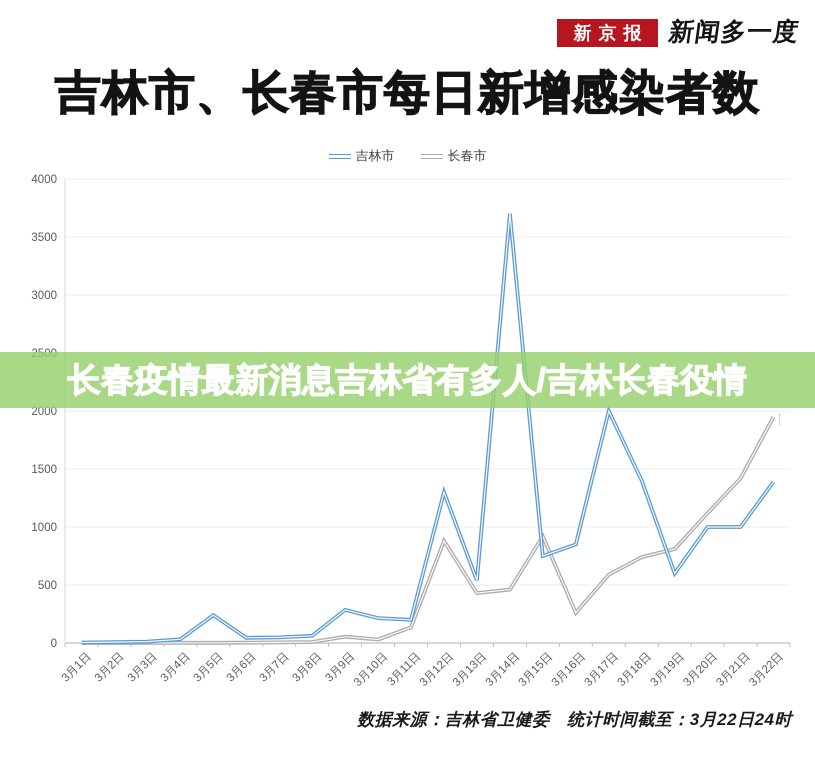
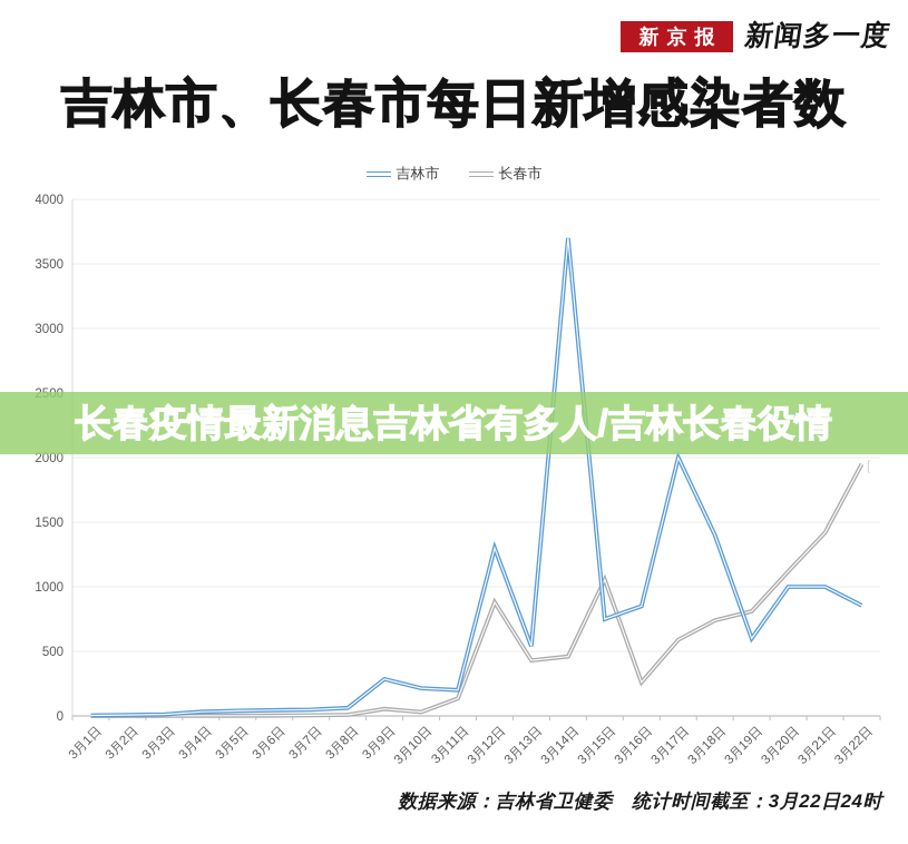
吉林市/3月5日: 240 -> 40
长春市/3月15日: 920 -> 1060
吉林市/3月22日: 1390 -> 860
